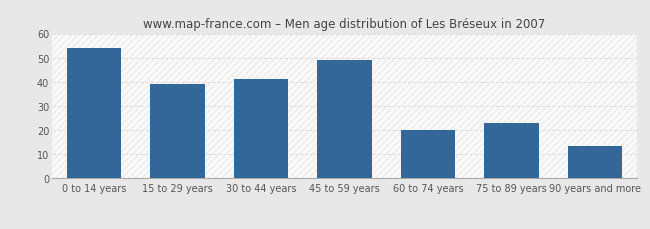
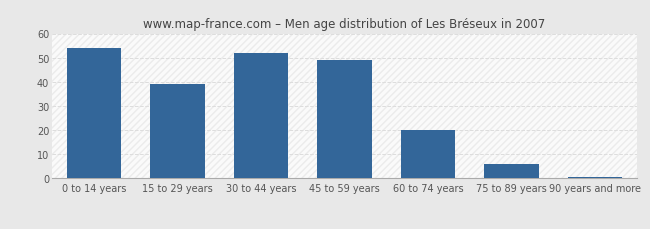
30 to 44 years: 41.0 -> 52.0
75 to 89 years: 23.0 -> 6.0
90 years and more: 13.5 -> 0.5
